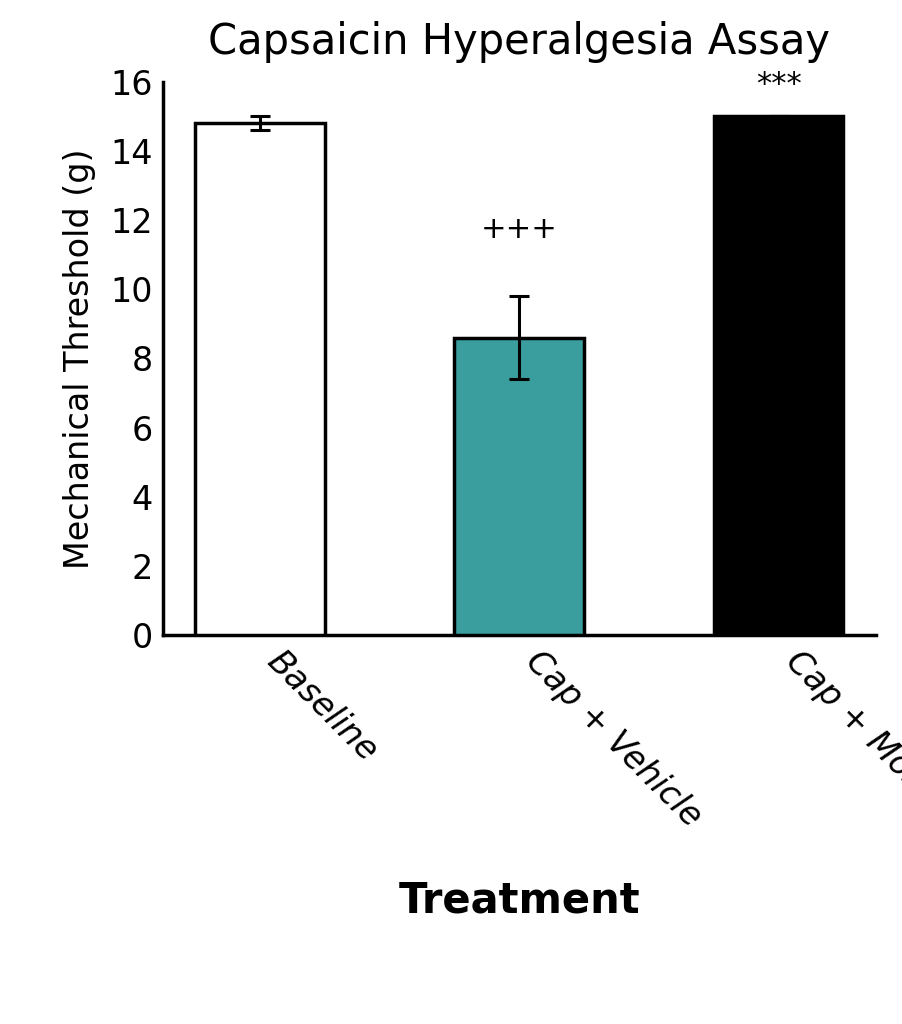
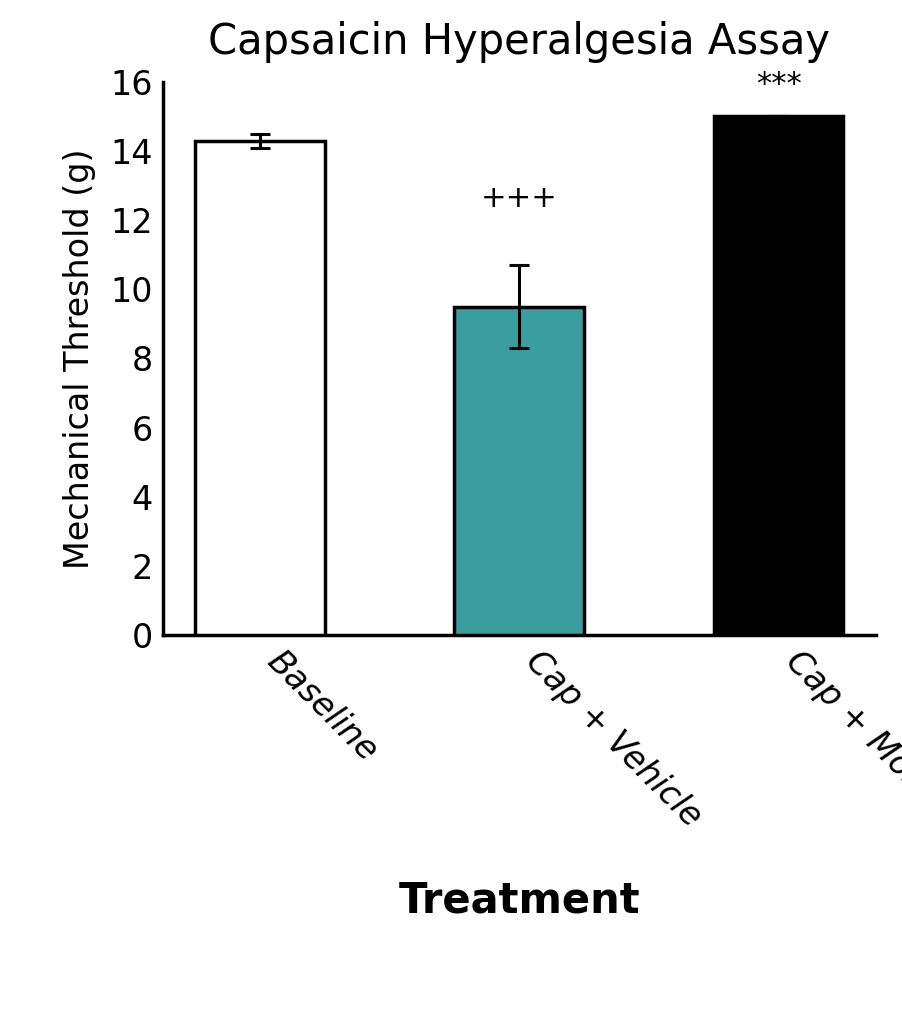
Baseline: 14.8 -> 14.3
Cap + Vehicle: 8.6 -> 9.5
